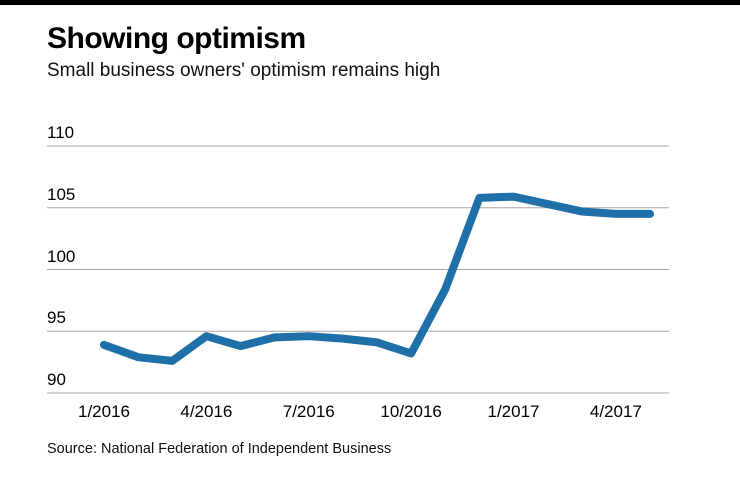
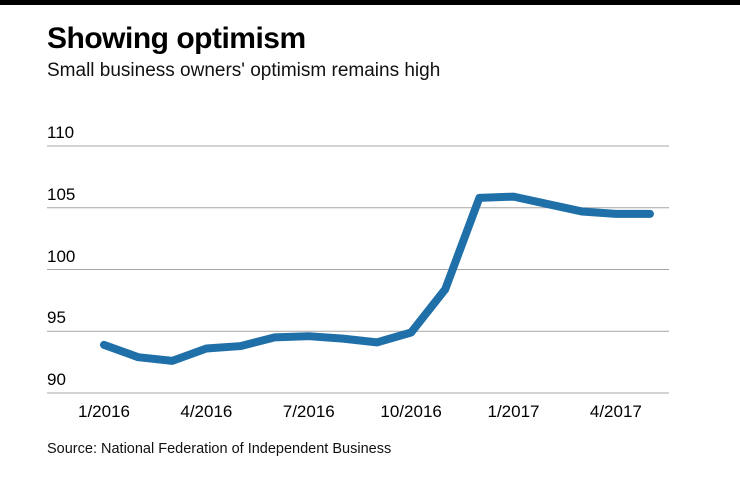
4/2016: 94.6 -> 93.6
10/2016: 93.2 -> 94.9
